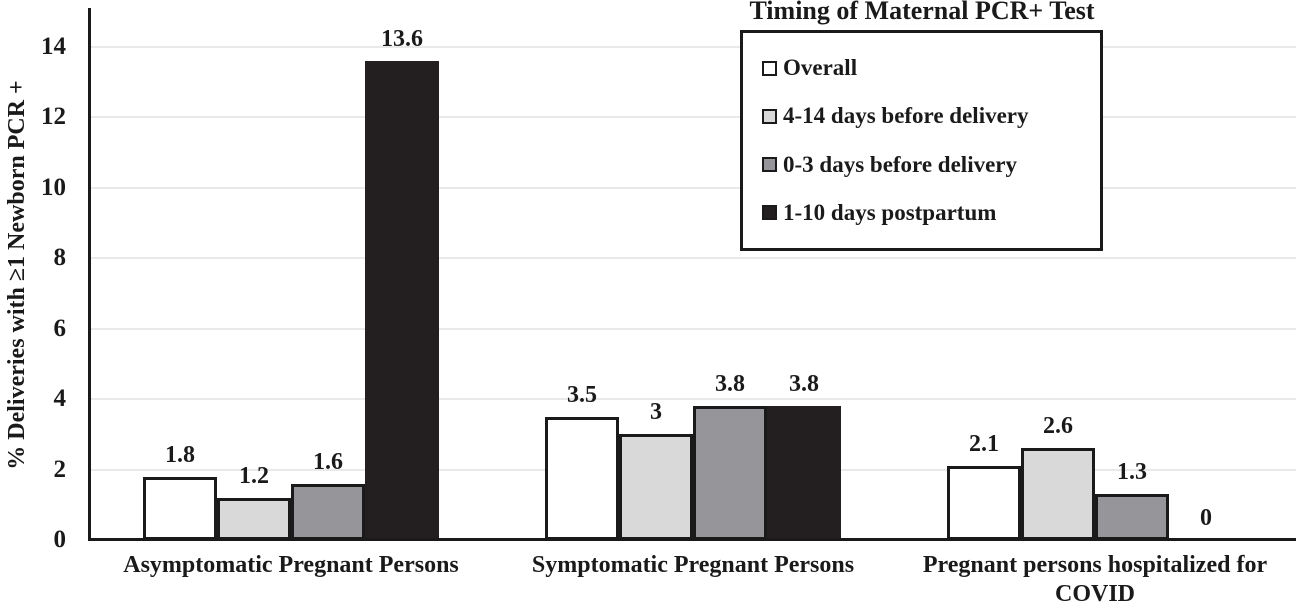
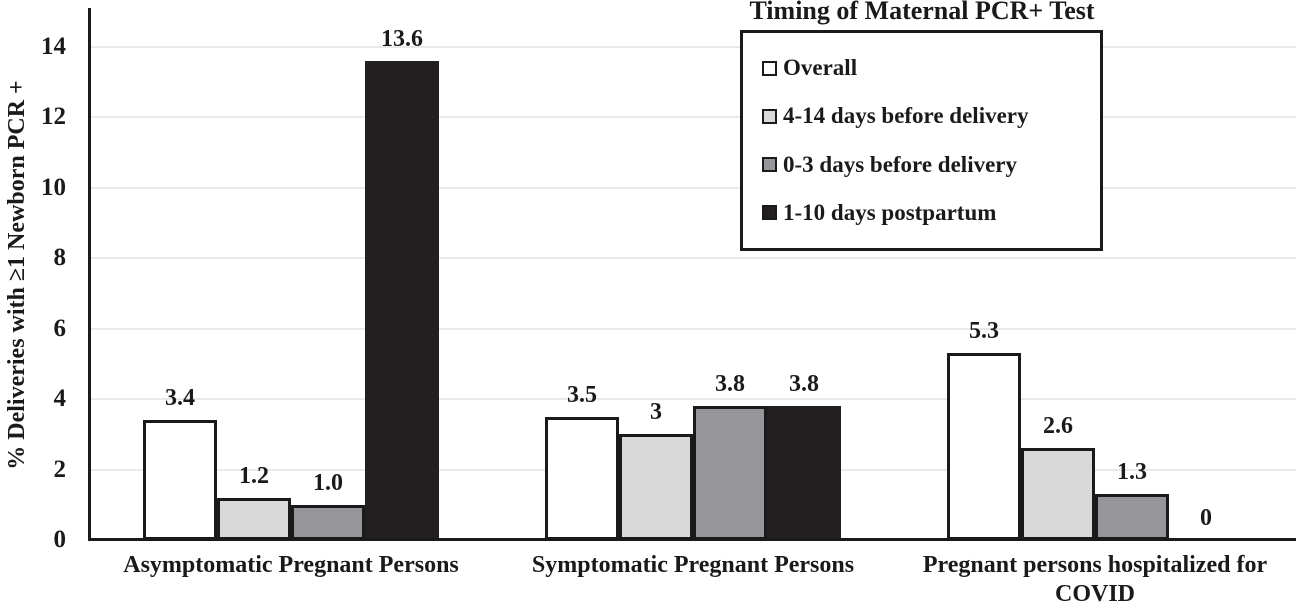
Overall/Asymptomatic Pregnant Persons: 1.8 -> 3.4
0-3 days before delivery/Asymptomatic Pregnant Persons: 1.6 -> 1.0
Overall/Pregnant persons hospitalized for COVID: 2.1 -> 5.3
